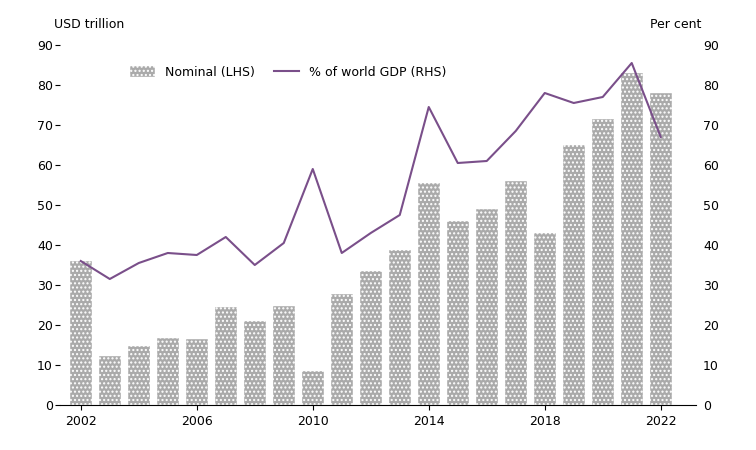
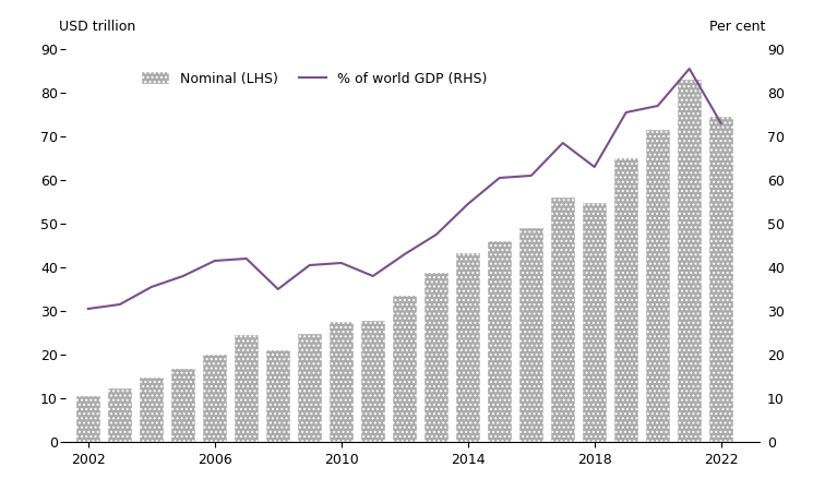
Nominal (LHS)/2002: 36.0 -> 10.5
% of world GDP (RHS)/2002: 36.0 -> 30.5
Nominal (LHS)/2006: 16.5 -> 19.9
% of world GDP (RHS)/2006: 37.5 -> 41.5
Nominal (LHS)/2010: 8.5 -> 27.5
% of world GDP (RHS)/2010: 59.0 -> 41.0
Nominal (LHS)/2014: 55.5 -> 43.2
% of world GDP (RHS)/2014: 74.5 -> 54.5
Nominal (LHS)/2018: 43.0 -> 54.8
% of world GDP (RHS)/2018: 78.0 -> 63.0
Nominal (LHS)/2022: 78.0 -> 74.5
% of world GDP (RHS)/2022: 67.0 -> 73.0
